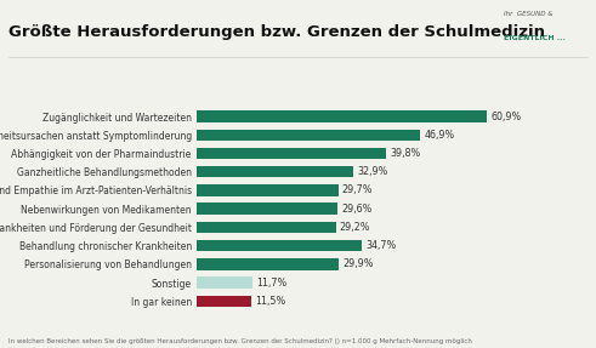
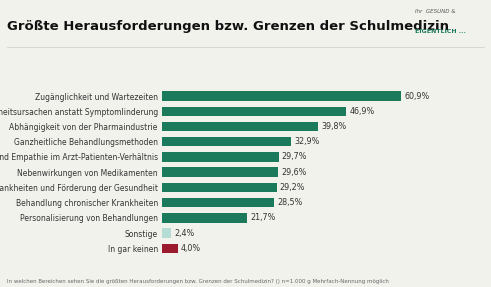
Behandlung chronischer Krankheiten: 34,7% -> 28,5%
Personalisierung von Behandlungen: 29,9% -> 21,7%
Sonstige: 11,7% -> 2,4%
In gar keinen: 11,5% -> 4,0%
